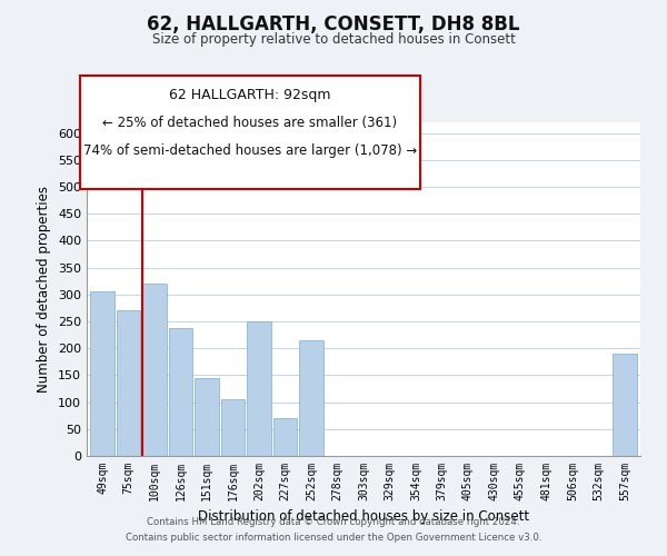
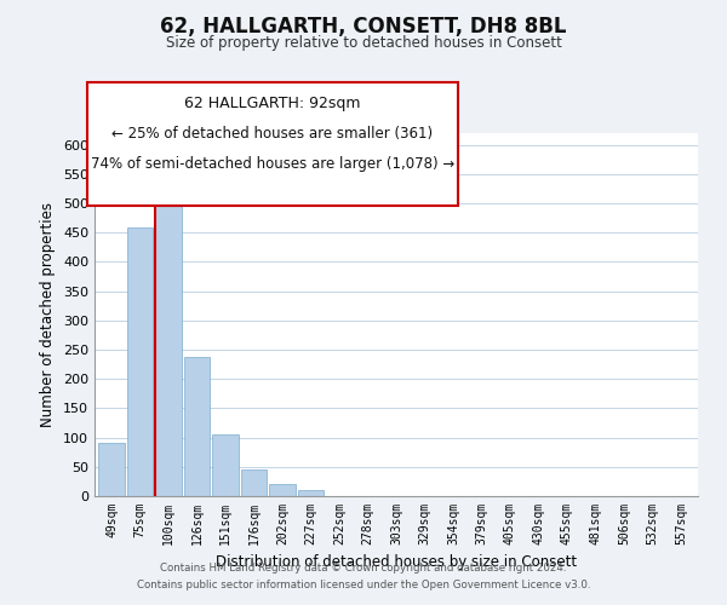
49sqm: 305 -> 90
75sqm: 270 -> 458
100sqm: 320 -> 500
151sqm: 145 -> 105
176sqm: 105 -> 45
202sqm: 250 -> 20
227sqm: 70 -> 10
252sqm: 215 -> 1
557sqm: 190 -> 1
